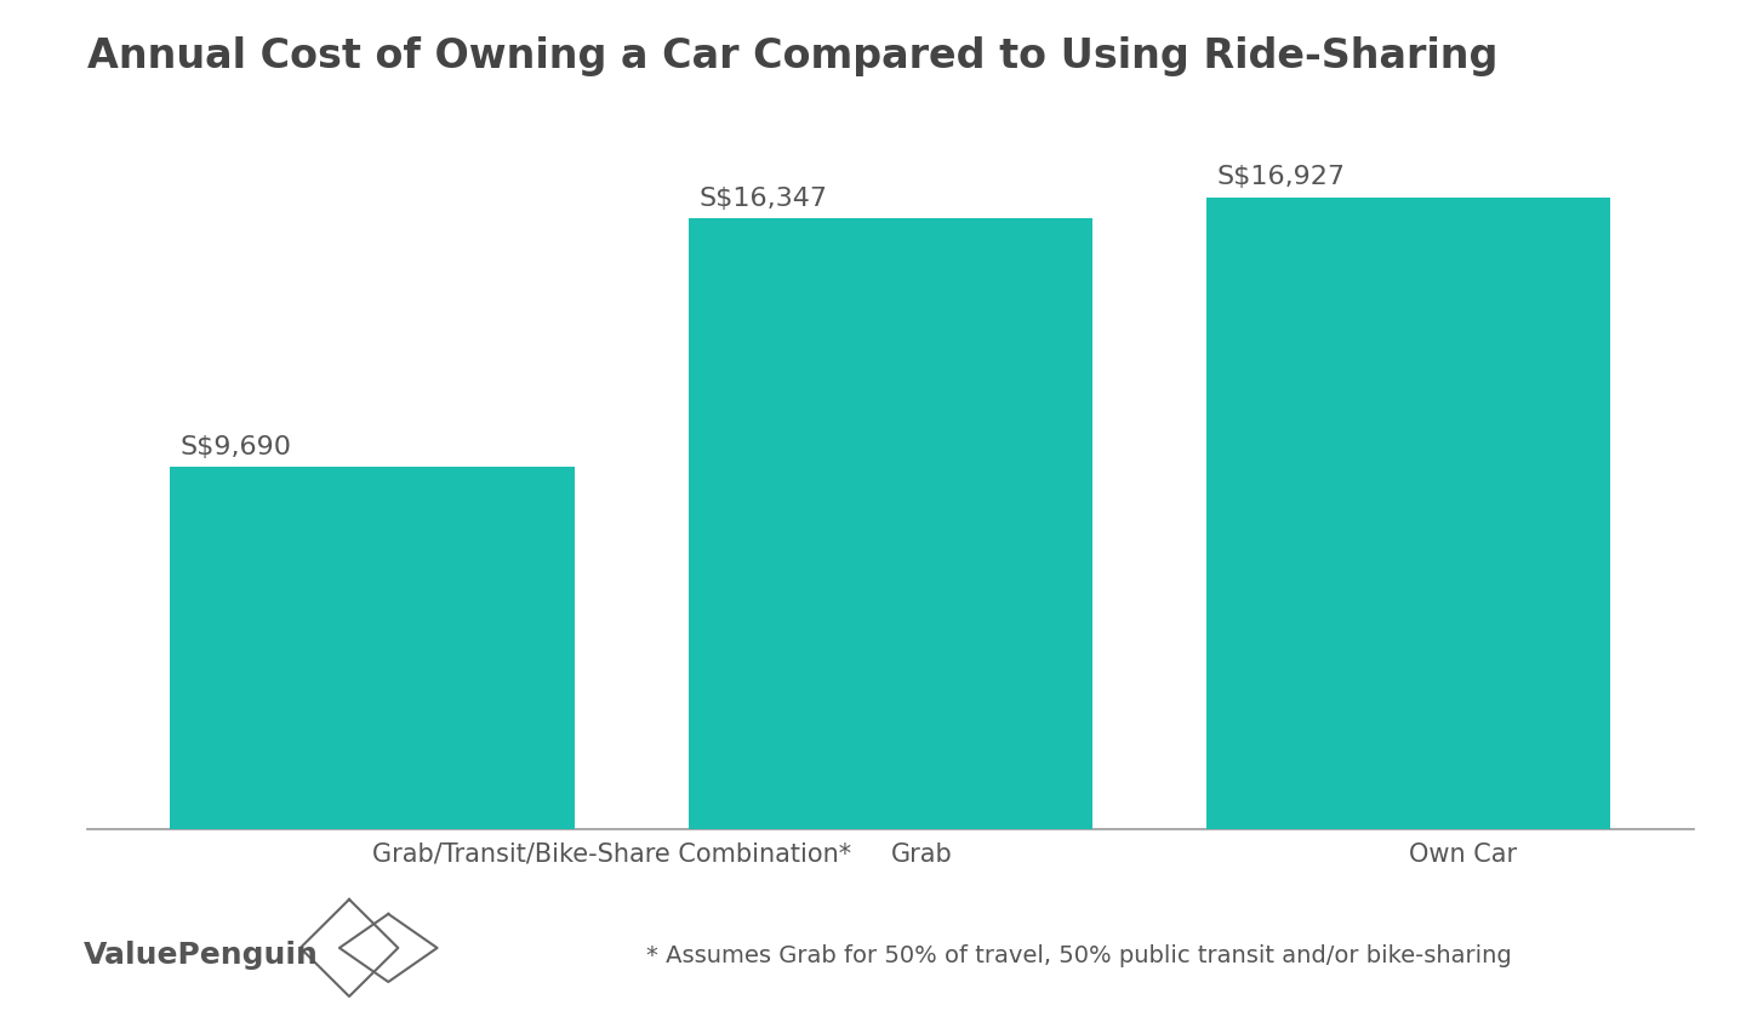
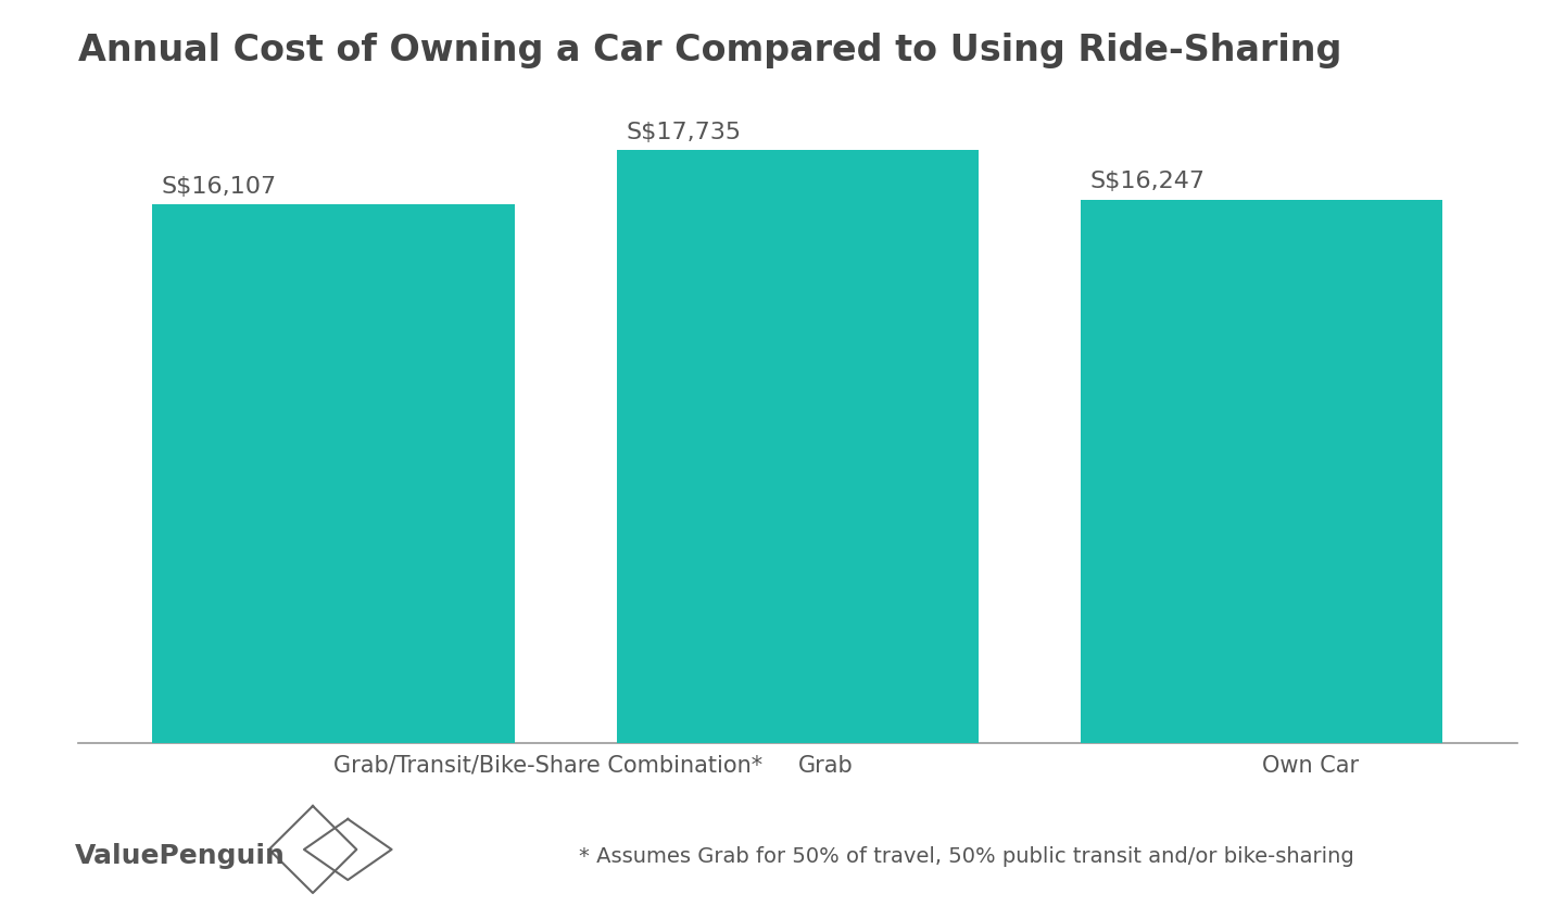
Annual Cost of Owning a Car Compared to Using Ride-Sharing/Grab/Transit/Bike-Share Combination*: S$9,690 -> S$16,107
Annual Cost of Owning a Car Compared to Using Ride-Sharing/Grab: S$16,347 -> S$17,735
Annual Cost of Owning a Car Compared to Using Ride-Sharing/Own Car: S$16,927 -> S$16,247
